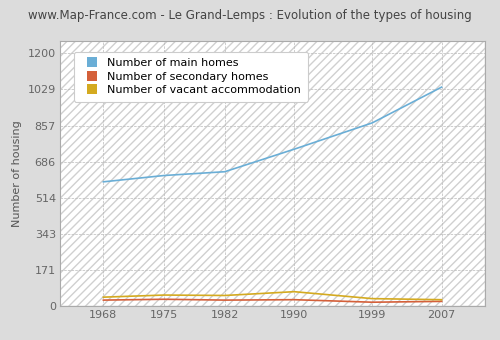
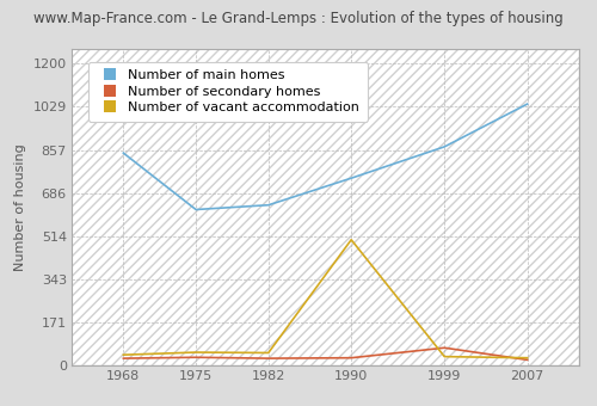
Number of main homes/1968: 590 -> 845
Number of vacant accommodation/1990: 68 -> 500
Number of secondary homes/1999: 18 -> 70
